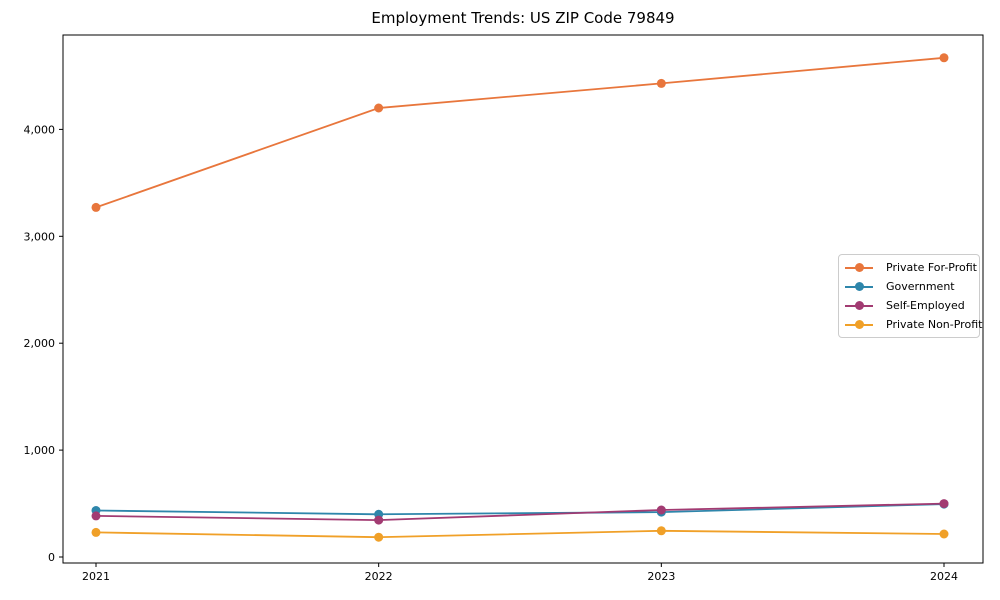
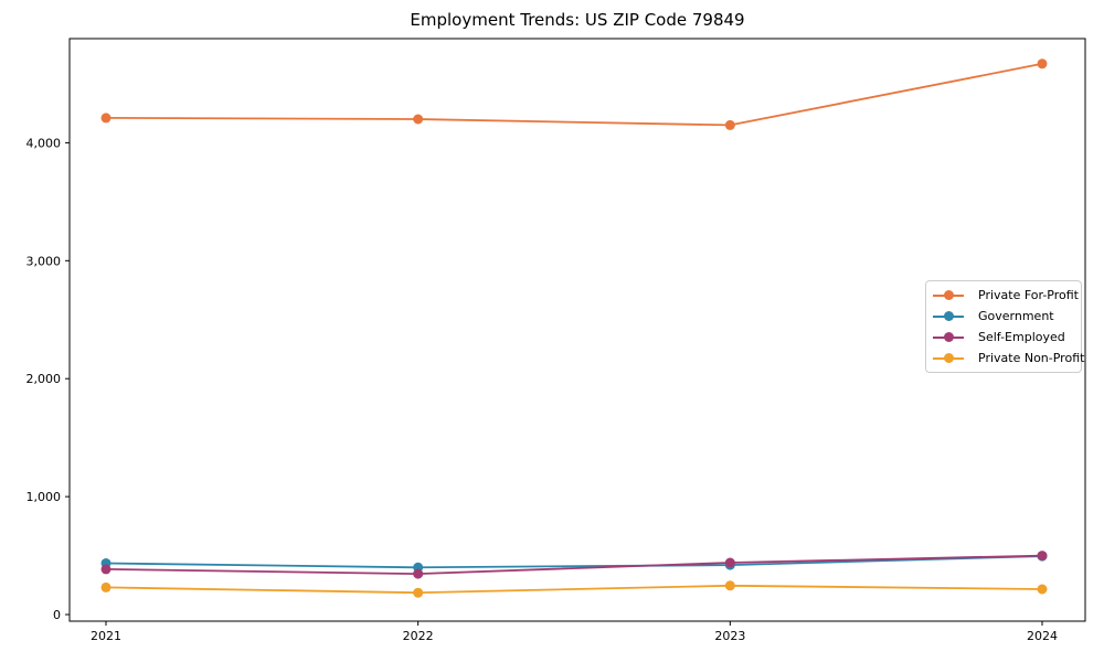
Private For-Profit/2021: 3270 -> 4210
Private For-Profit/2023: 4430 -> 4150
